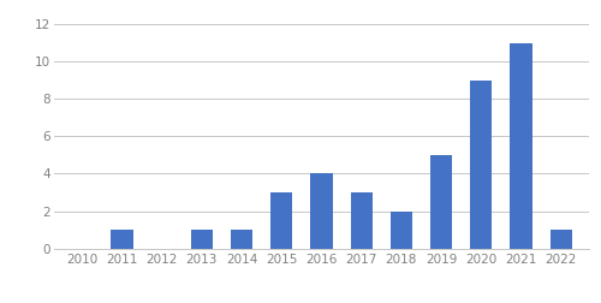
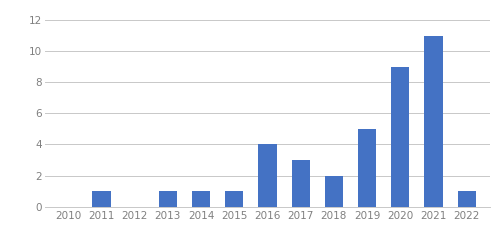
2015: 3 -> 1
